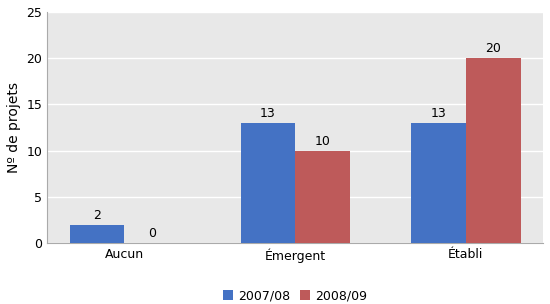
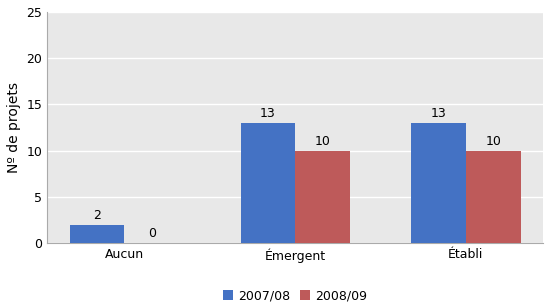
2008/09/Établi: 20 -> 10
